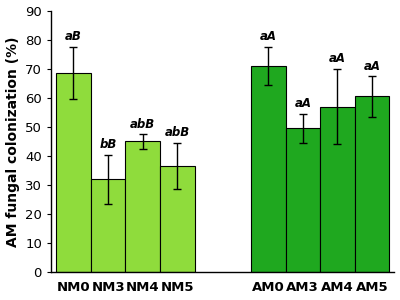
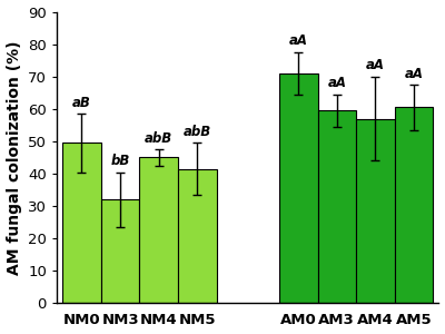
NM0: 68.5 -> 49.5
NM5: 36.5 -> 41.5
AM3: 49.5 -> 59.5
